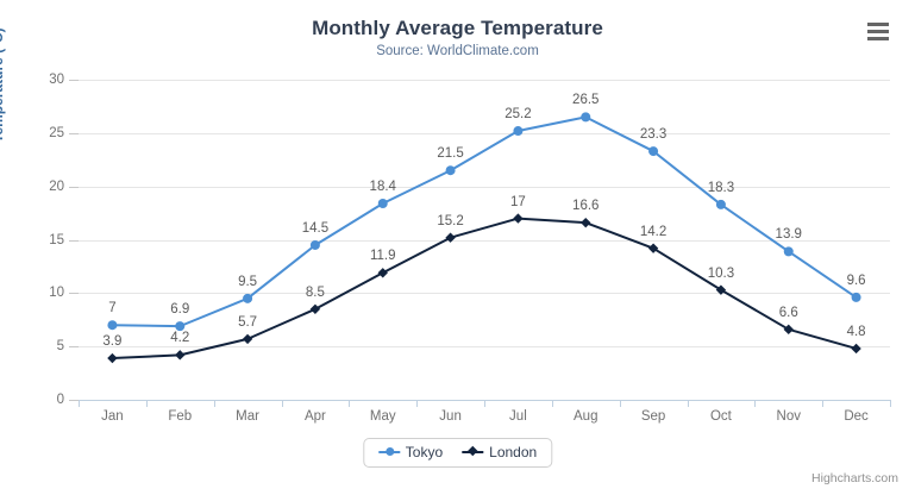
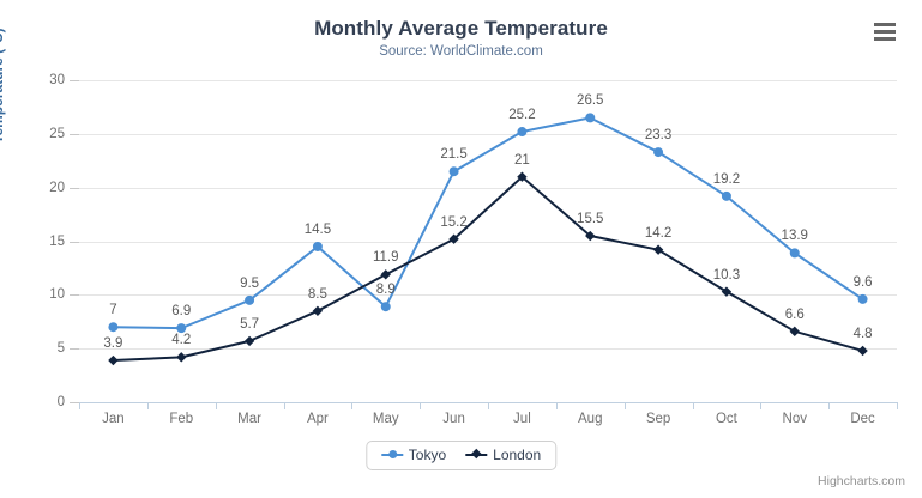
Tokyo/May: 18.4 -> 8.9
London/Jul: 17 -> 21
London/Aug: 16.6 -> 15.5
Tokyo/Oct: 18.3 -> 19.2
